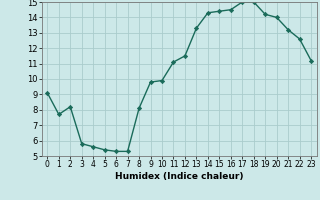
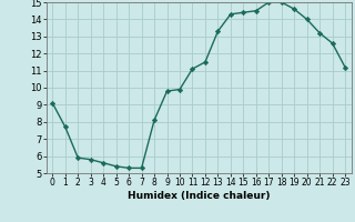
2: 8.2 -> 5.9
19: 14.2 -> 14.6
